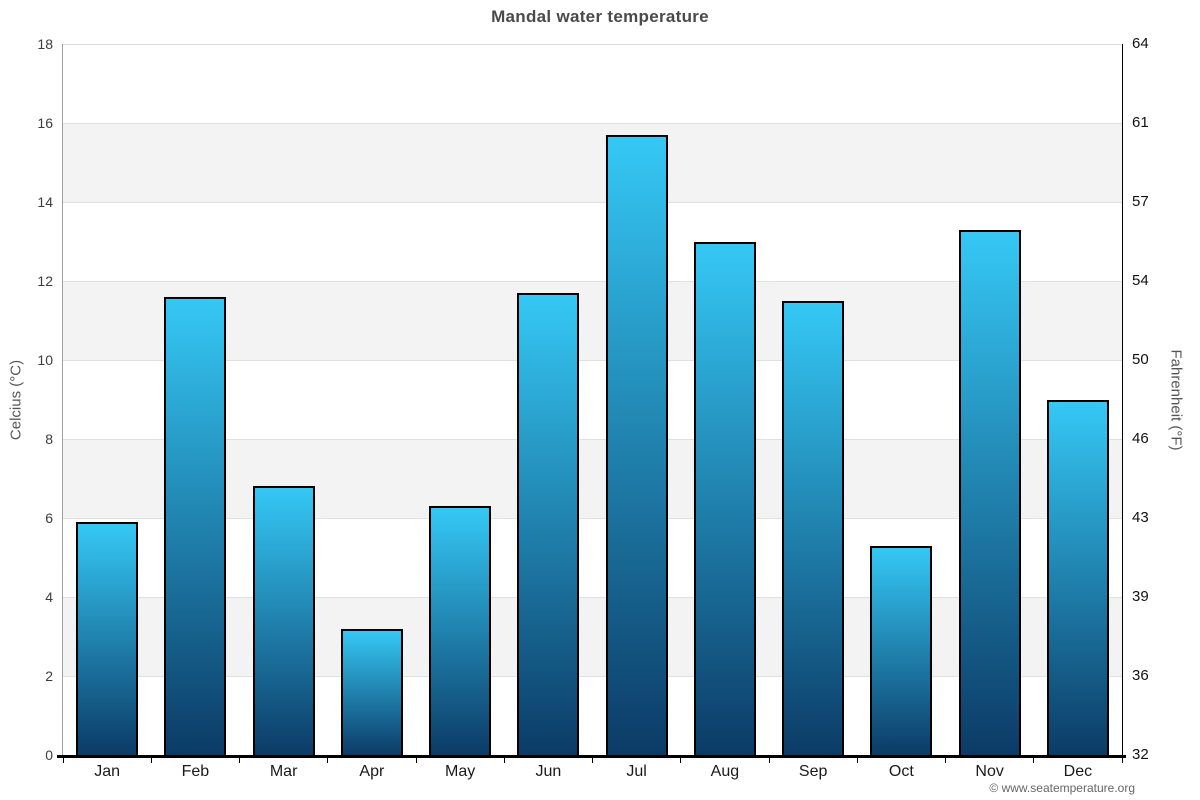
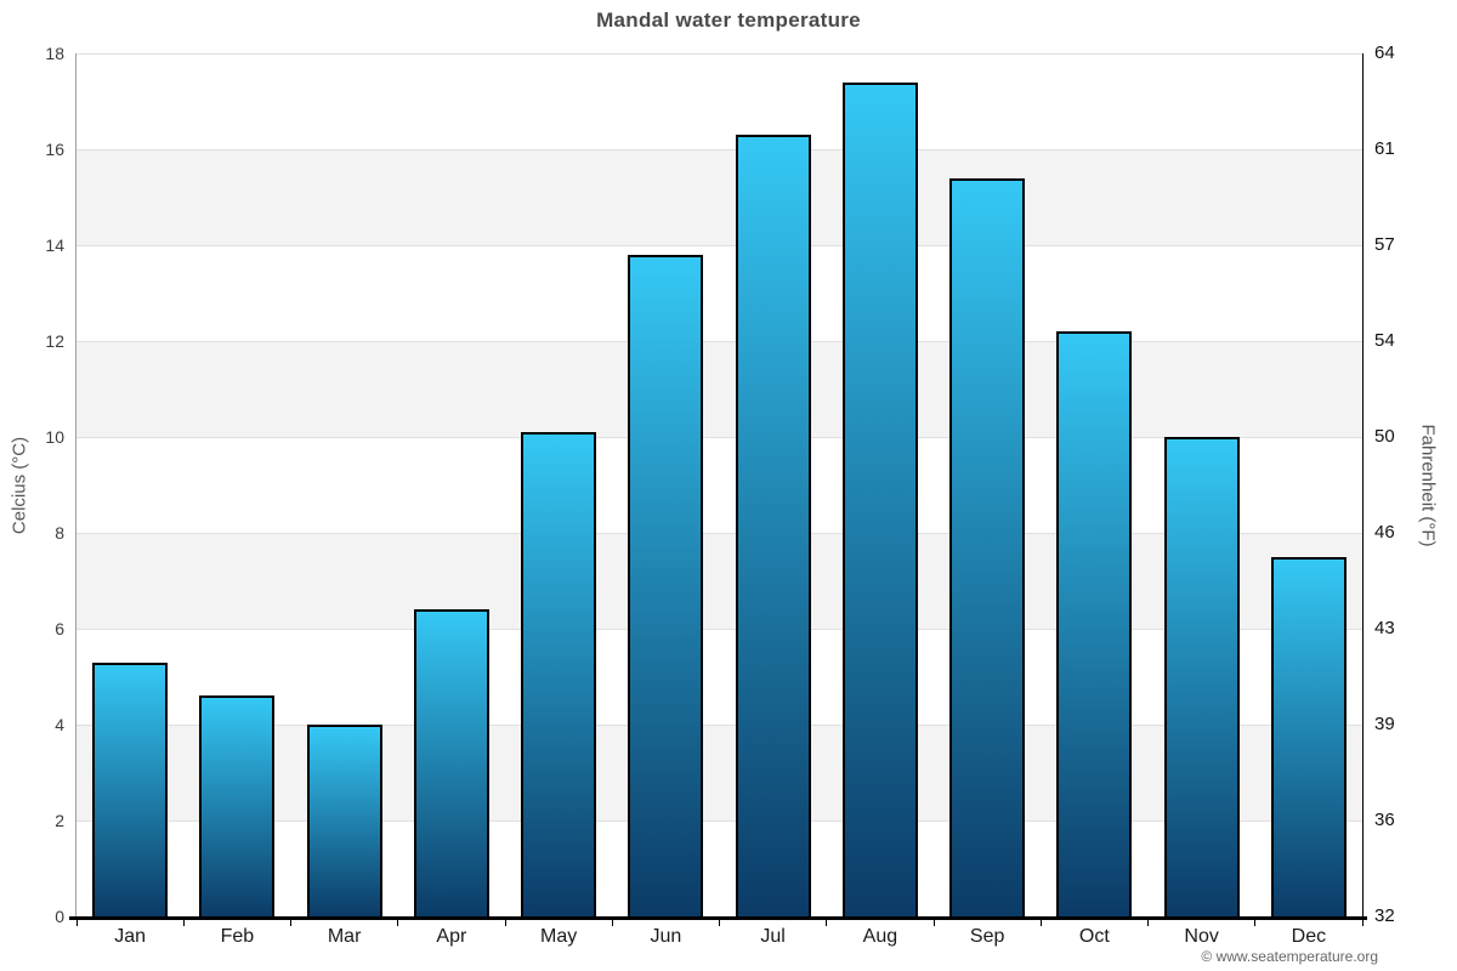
Jan: 5.9 -> 5.3
Feb: 11.6 -> 4.6
Mar: 6.8 -> 4.0
Apr: 3.2 -> 6.4
May: 6.3 -> 10.1
Jun: 11.7 -> 13.8
Jul: 15.7 -> 16.3
Aug: 13.0 -> 17.4
Sep: 11.5 -> 15.4
Oct: 5.3 -> 12.2
Nov: 13.3 -> 10.0
Dec: 9.0 -> 7.5
